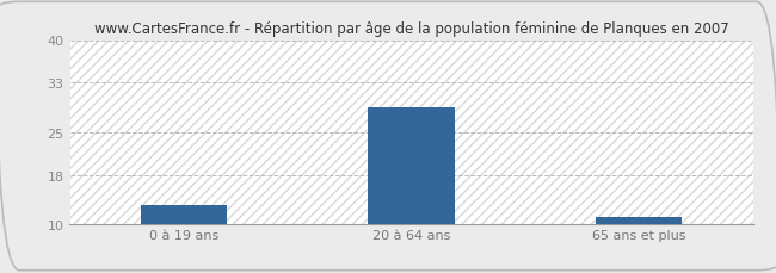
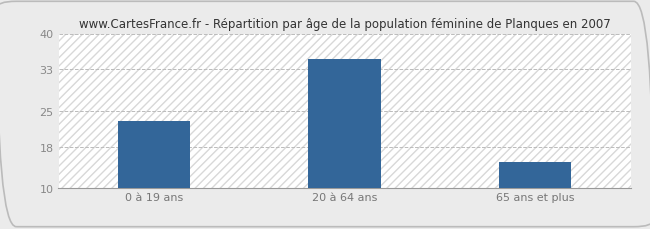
0 à 19 ans: 13 -> 23
20 à 64 ans: 29 -> 35
65 ans et plus: 11 -> 15
